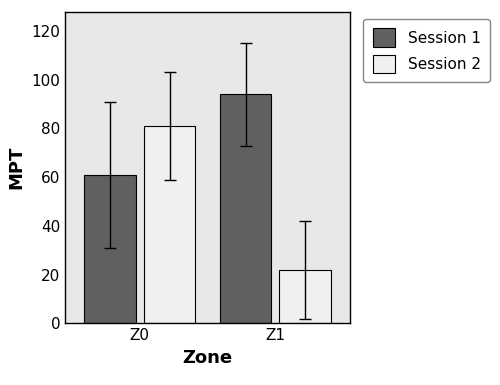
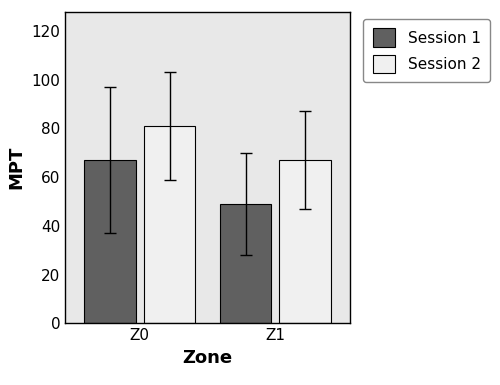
Session 1/Z0: 61 -> 67
Session 1/Z1: 94 -> 49
Session 2/Z1: 22 -> 67
